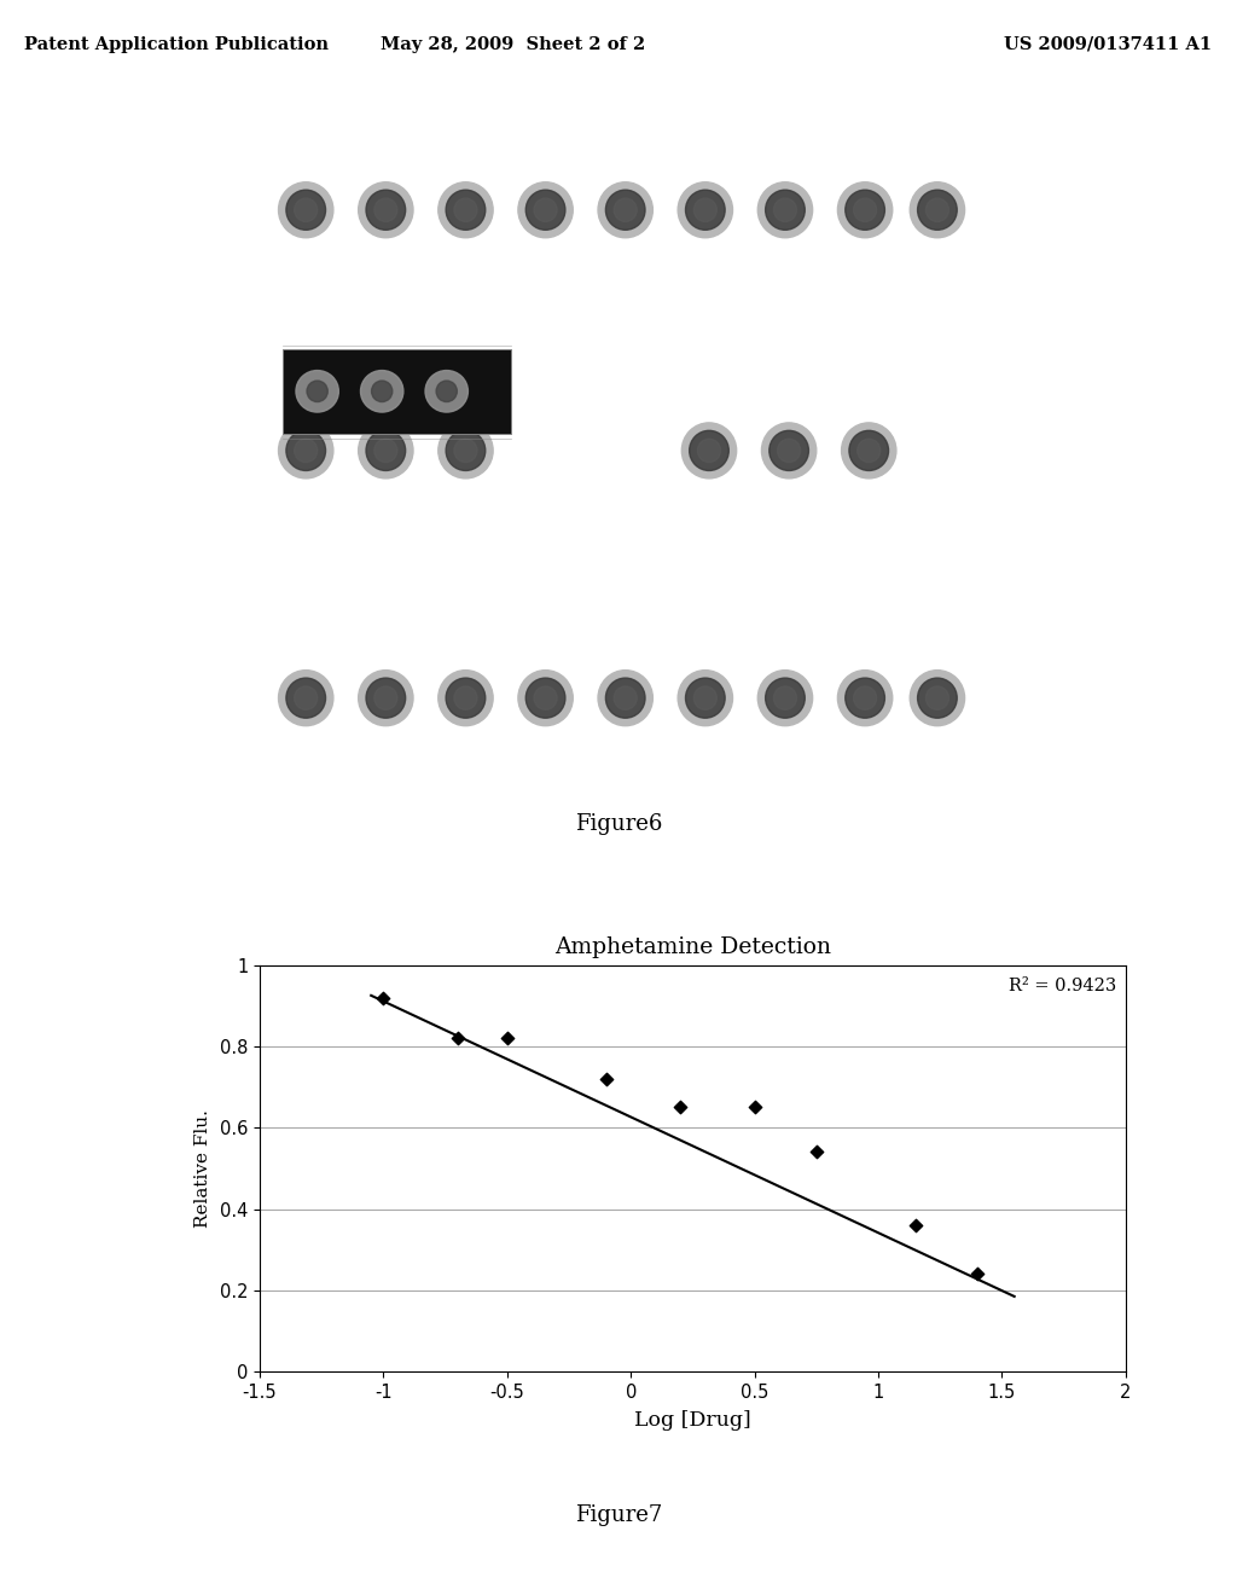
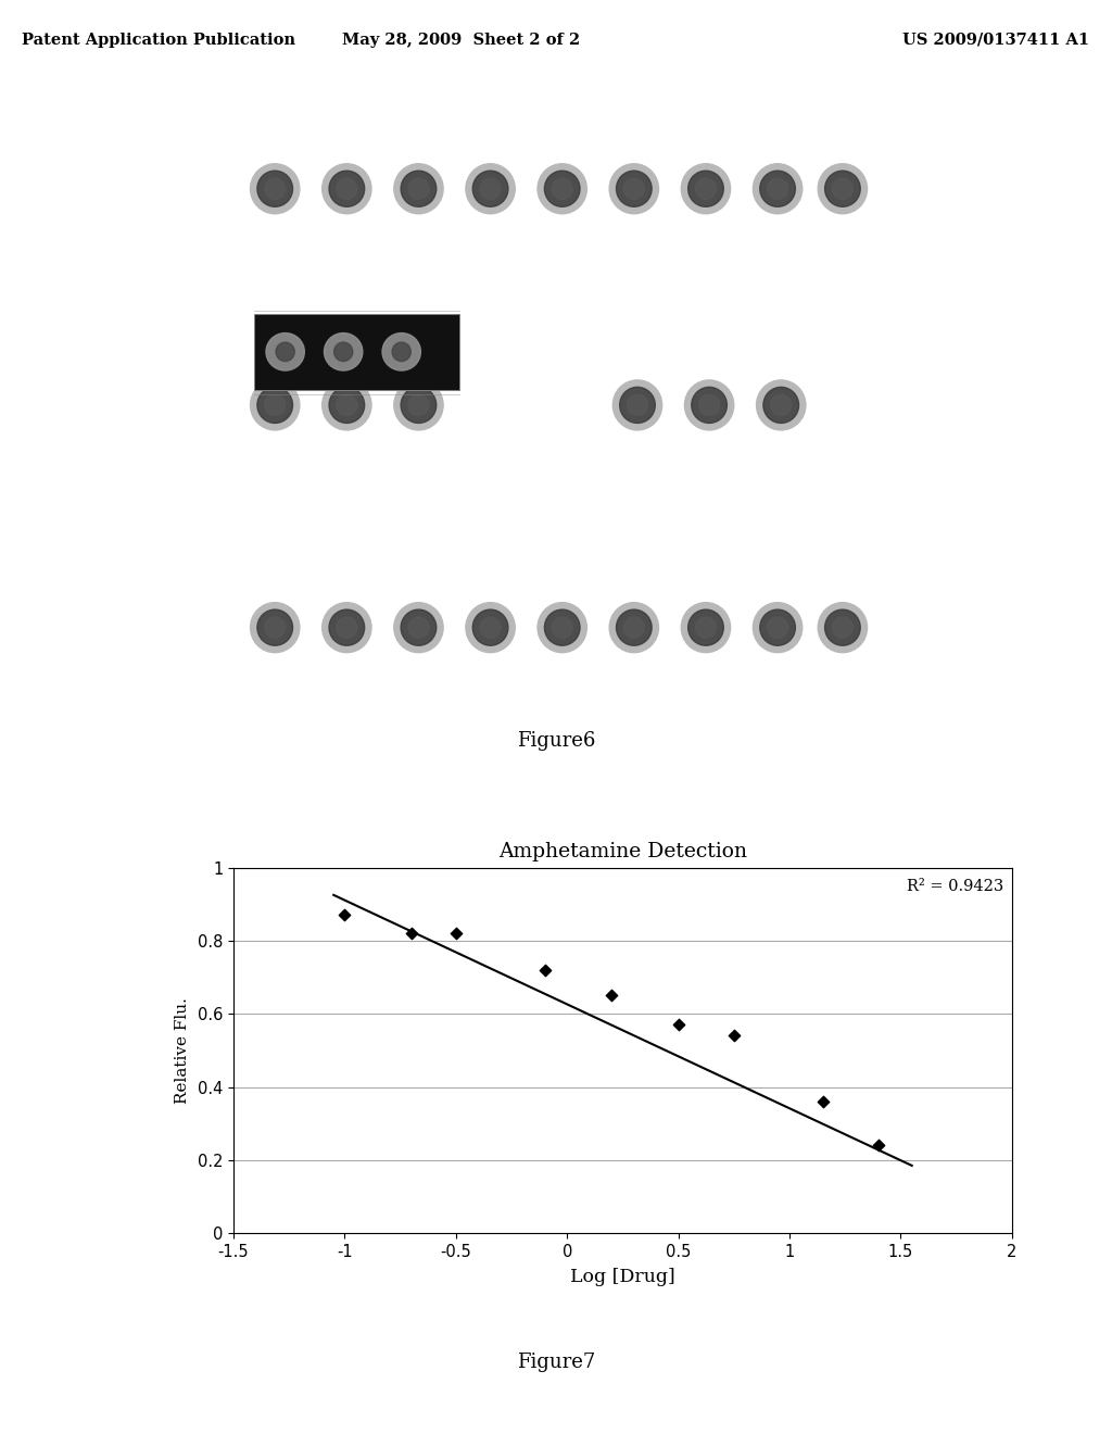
-1: 0.92 -> 0.87
0.5: 0.65 -> 0.57
